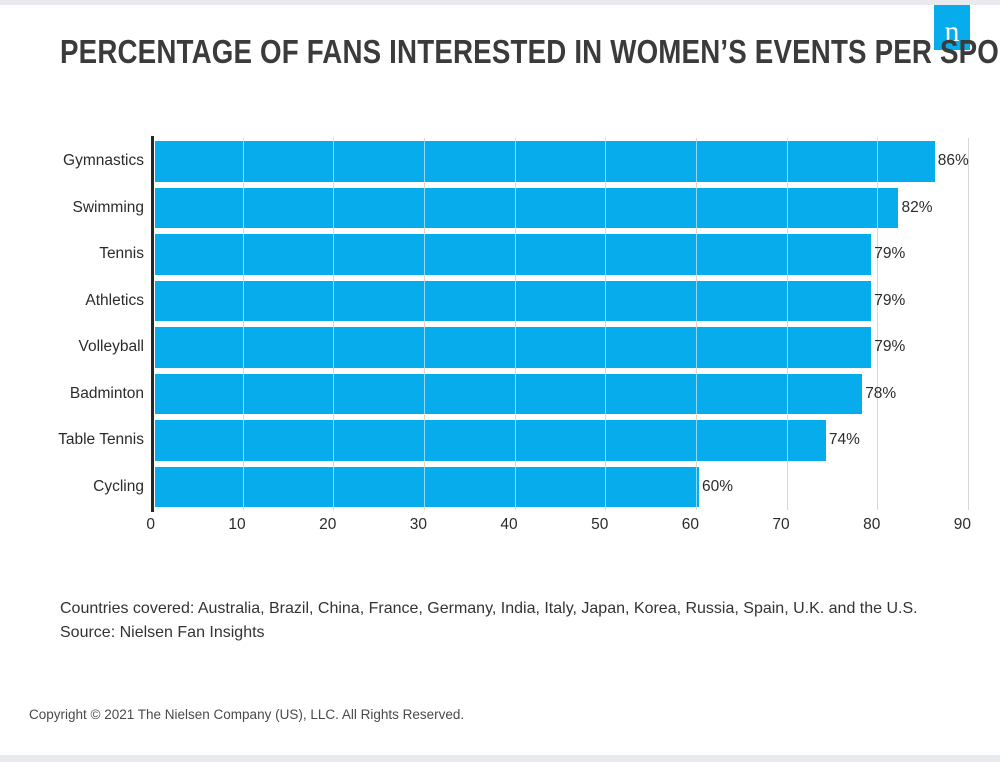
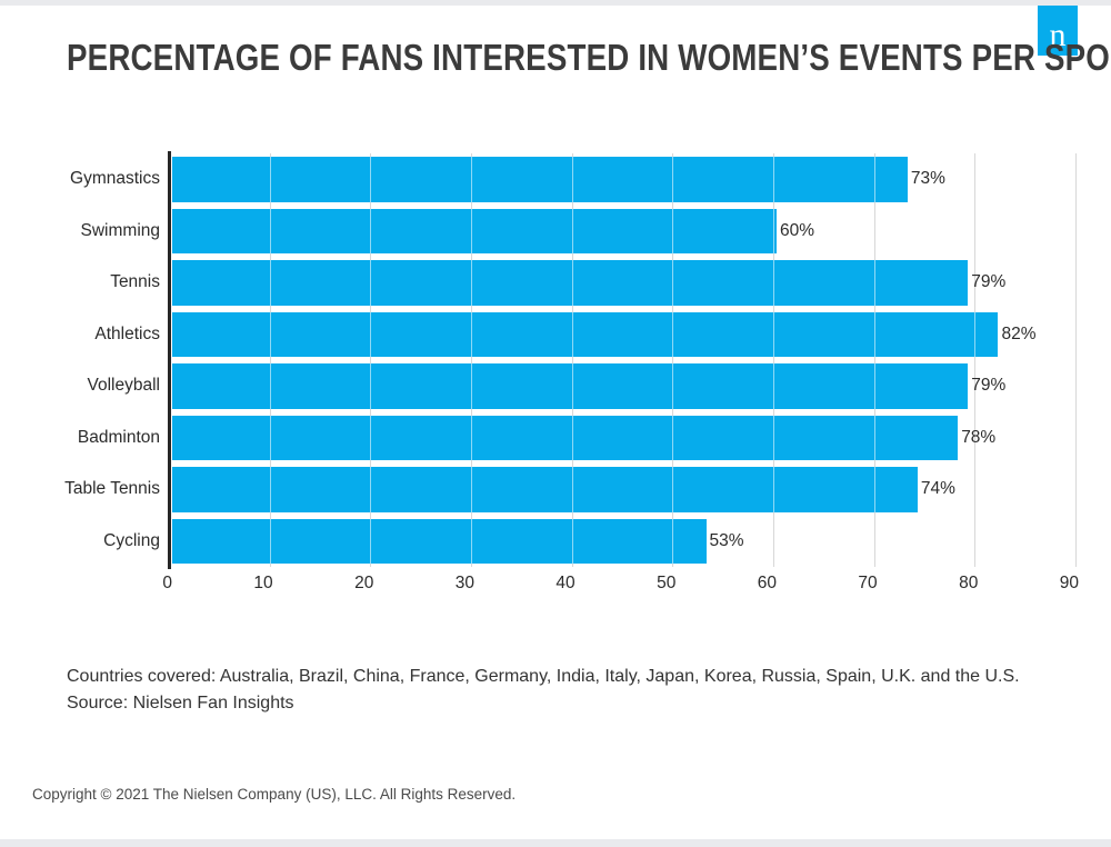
Gymnastics: 86% -> 73%
Swimming: 82% -> 60%
Athletics: 79% -> 82%
Cycling: 60% -> 53%
